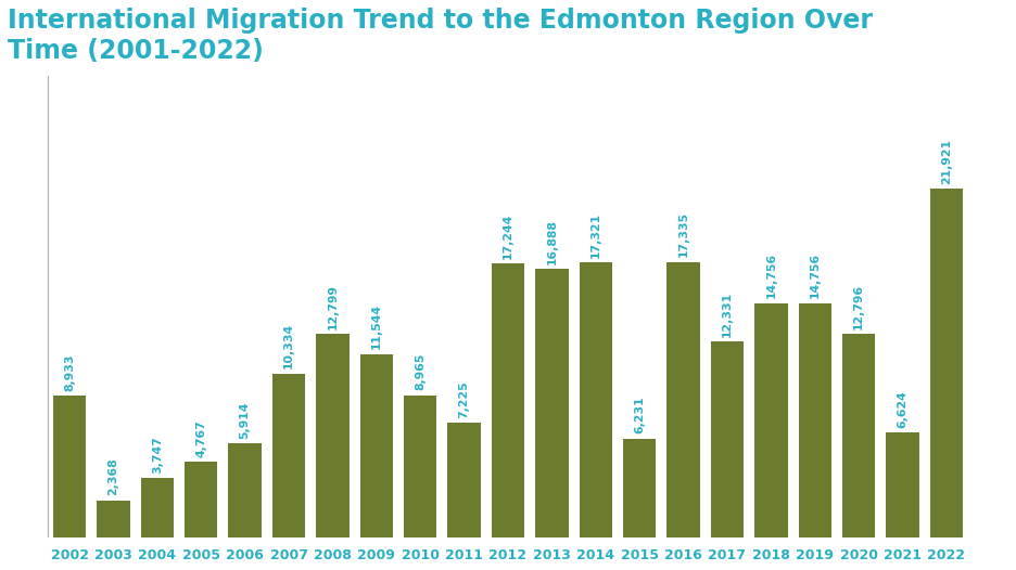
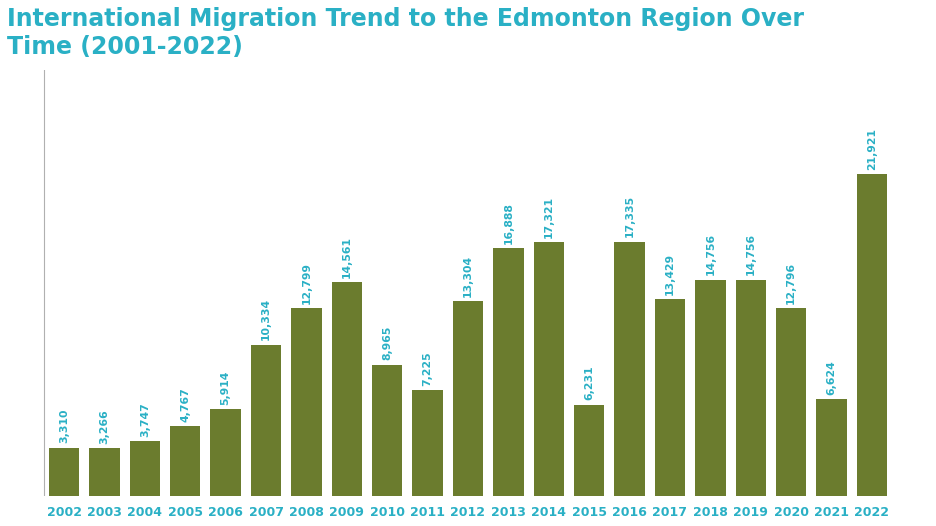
2002: 8,933 -> 3,310
2003: 2,368 -> 3,266
2009: 11,544 -> 14,561
2012: 17,244 -> 13,304
2017: 12,331 -> 13,429
